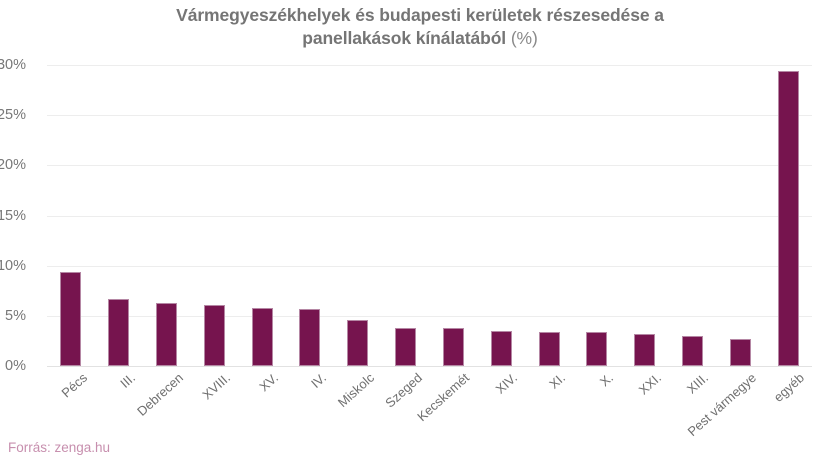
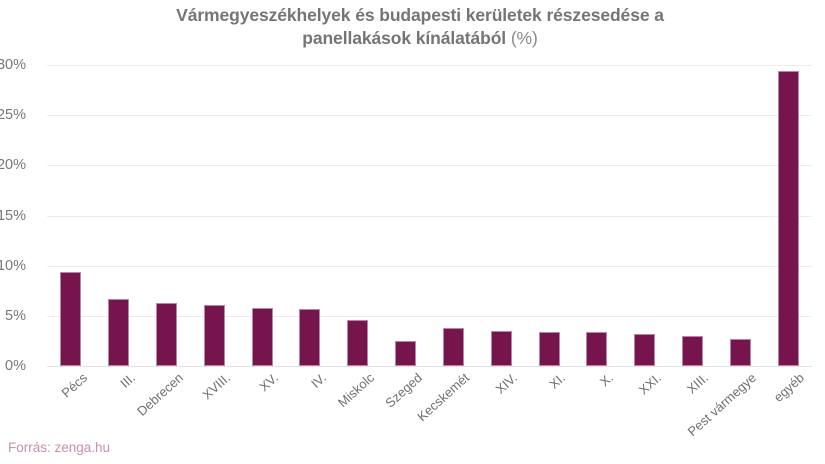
Szeged: 3.8% -> 2.5%
